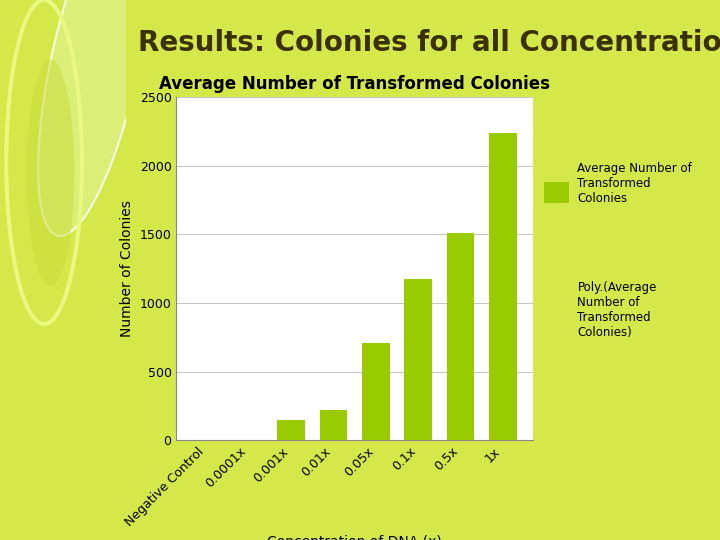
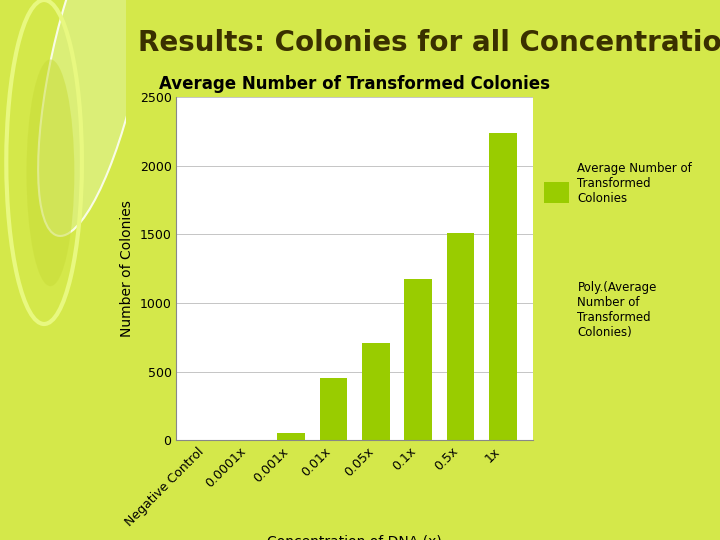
0.001x: 150 -> 50
0.01x: 220 -> 450
